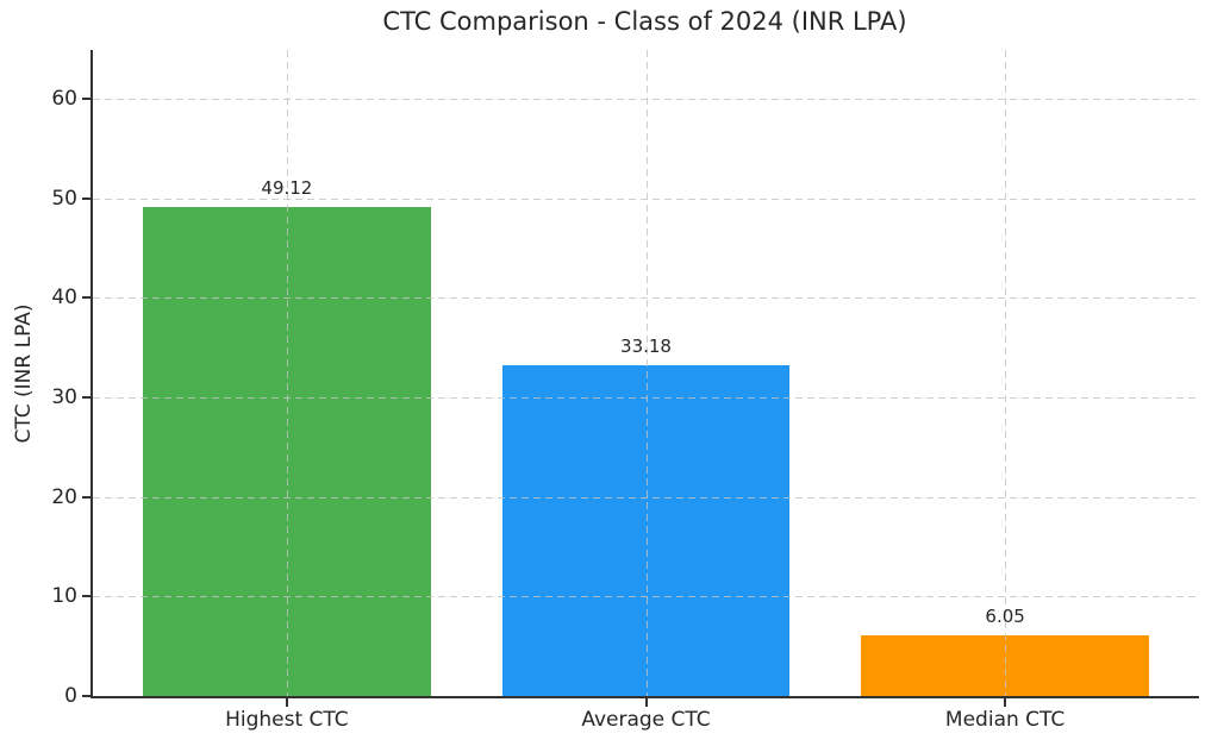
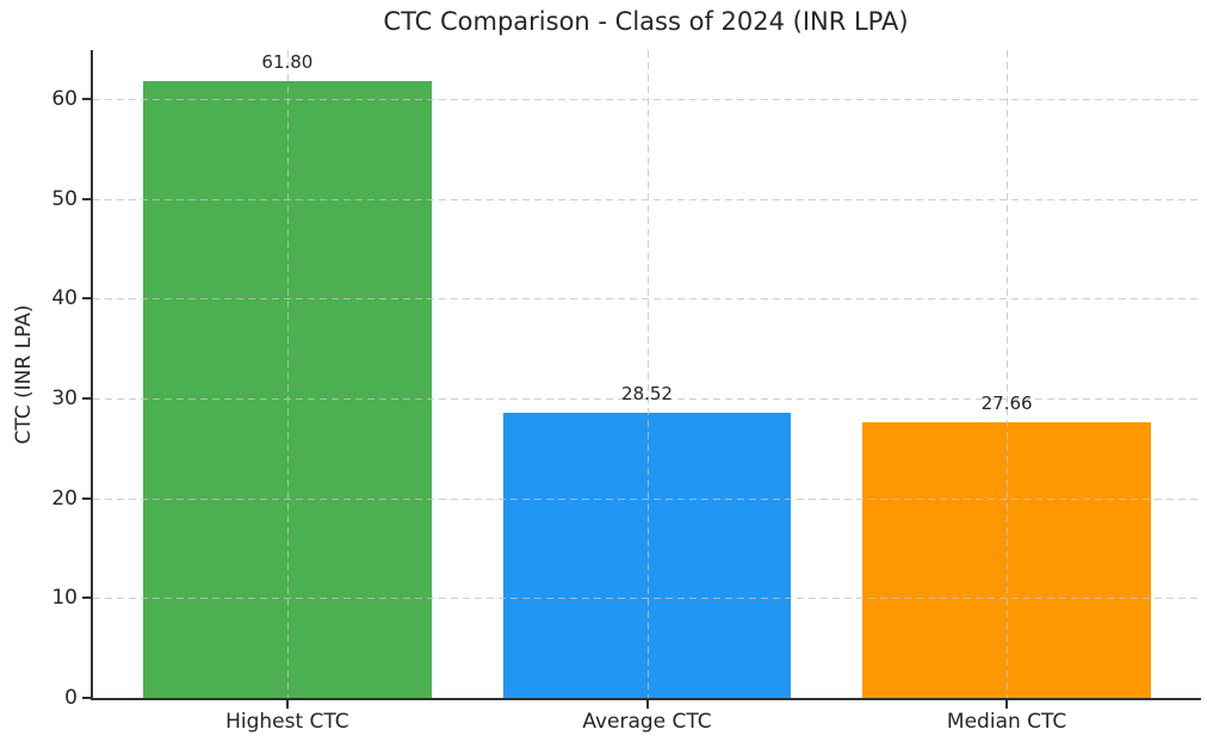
Highest CTC: 49.12 -> 61.80
Average CTC: 33.18 -> 28.52
Median CTC: 6.05 -> 27.66
